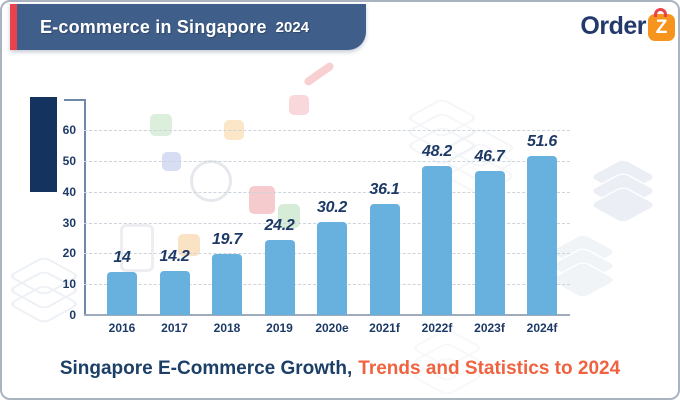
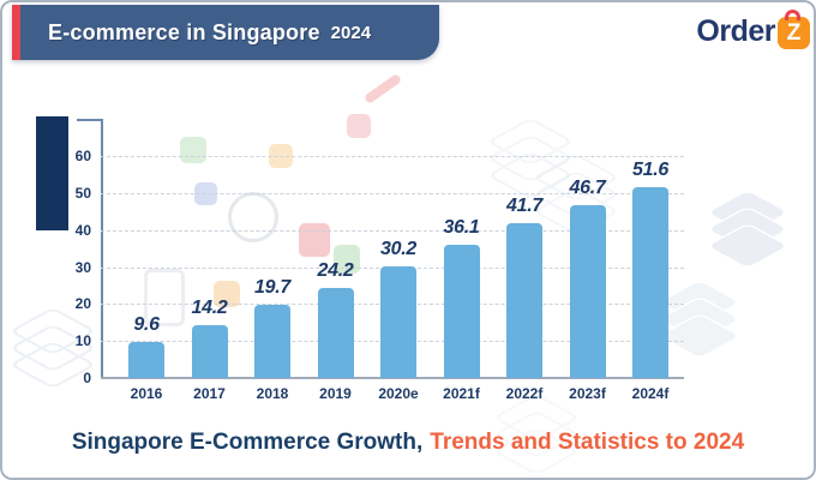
2016: 14 -> 9.6
2022f: 48.2 -> 41.7
